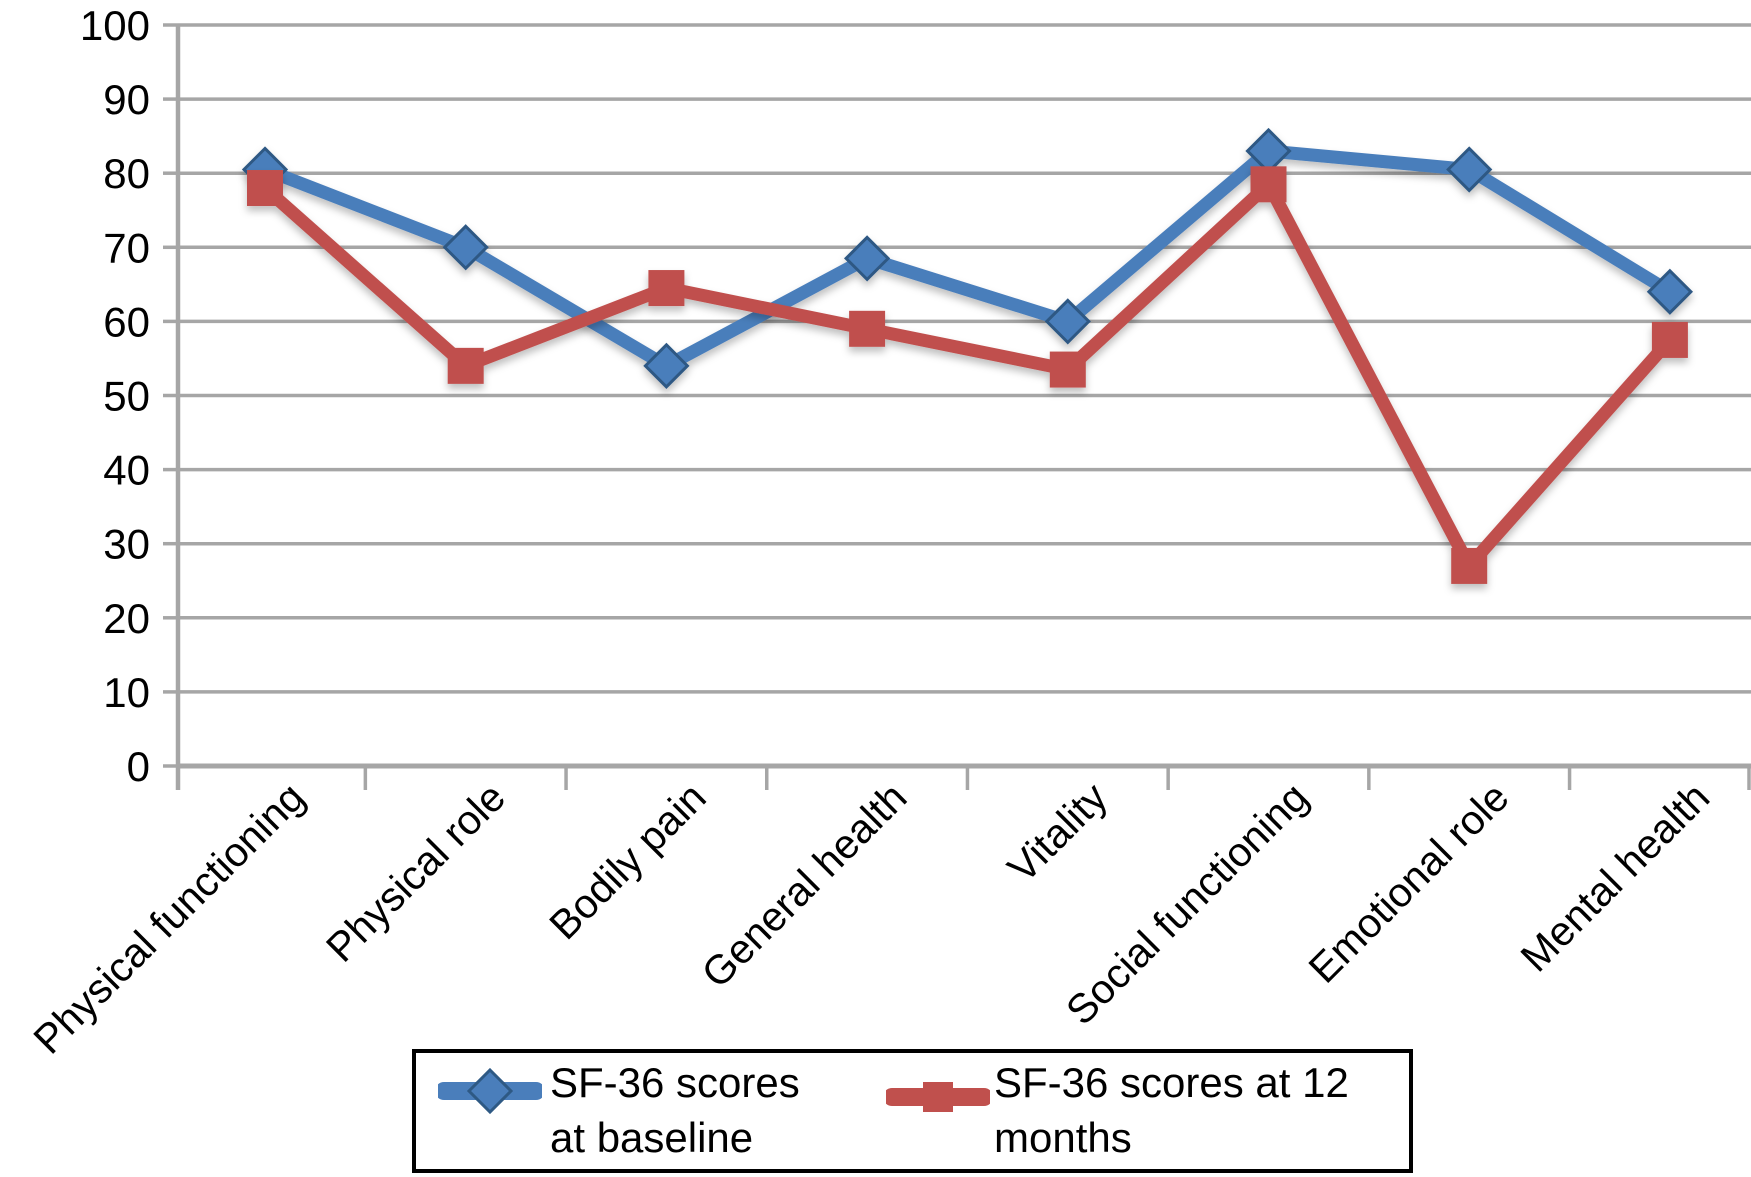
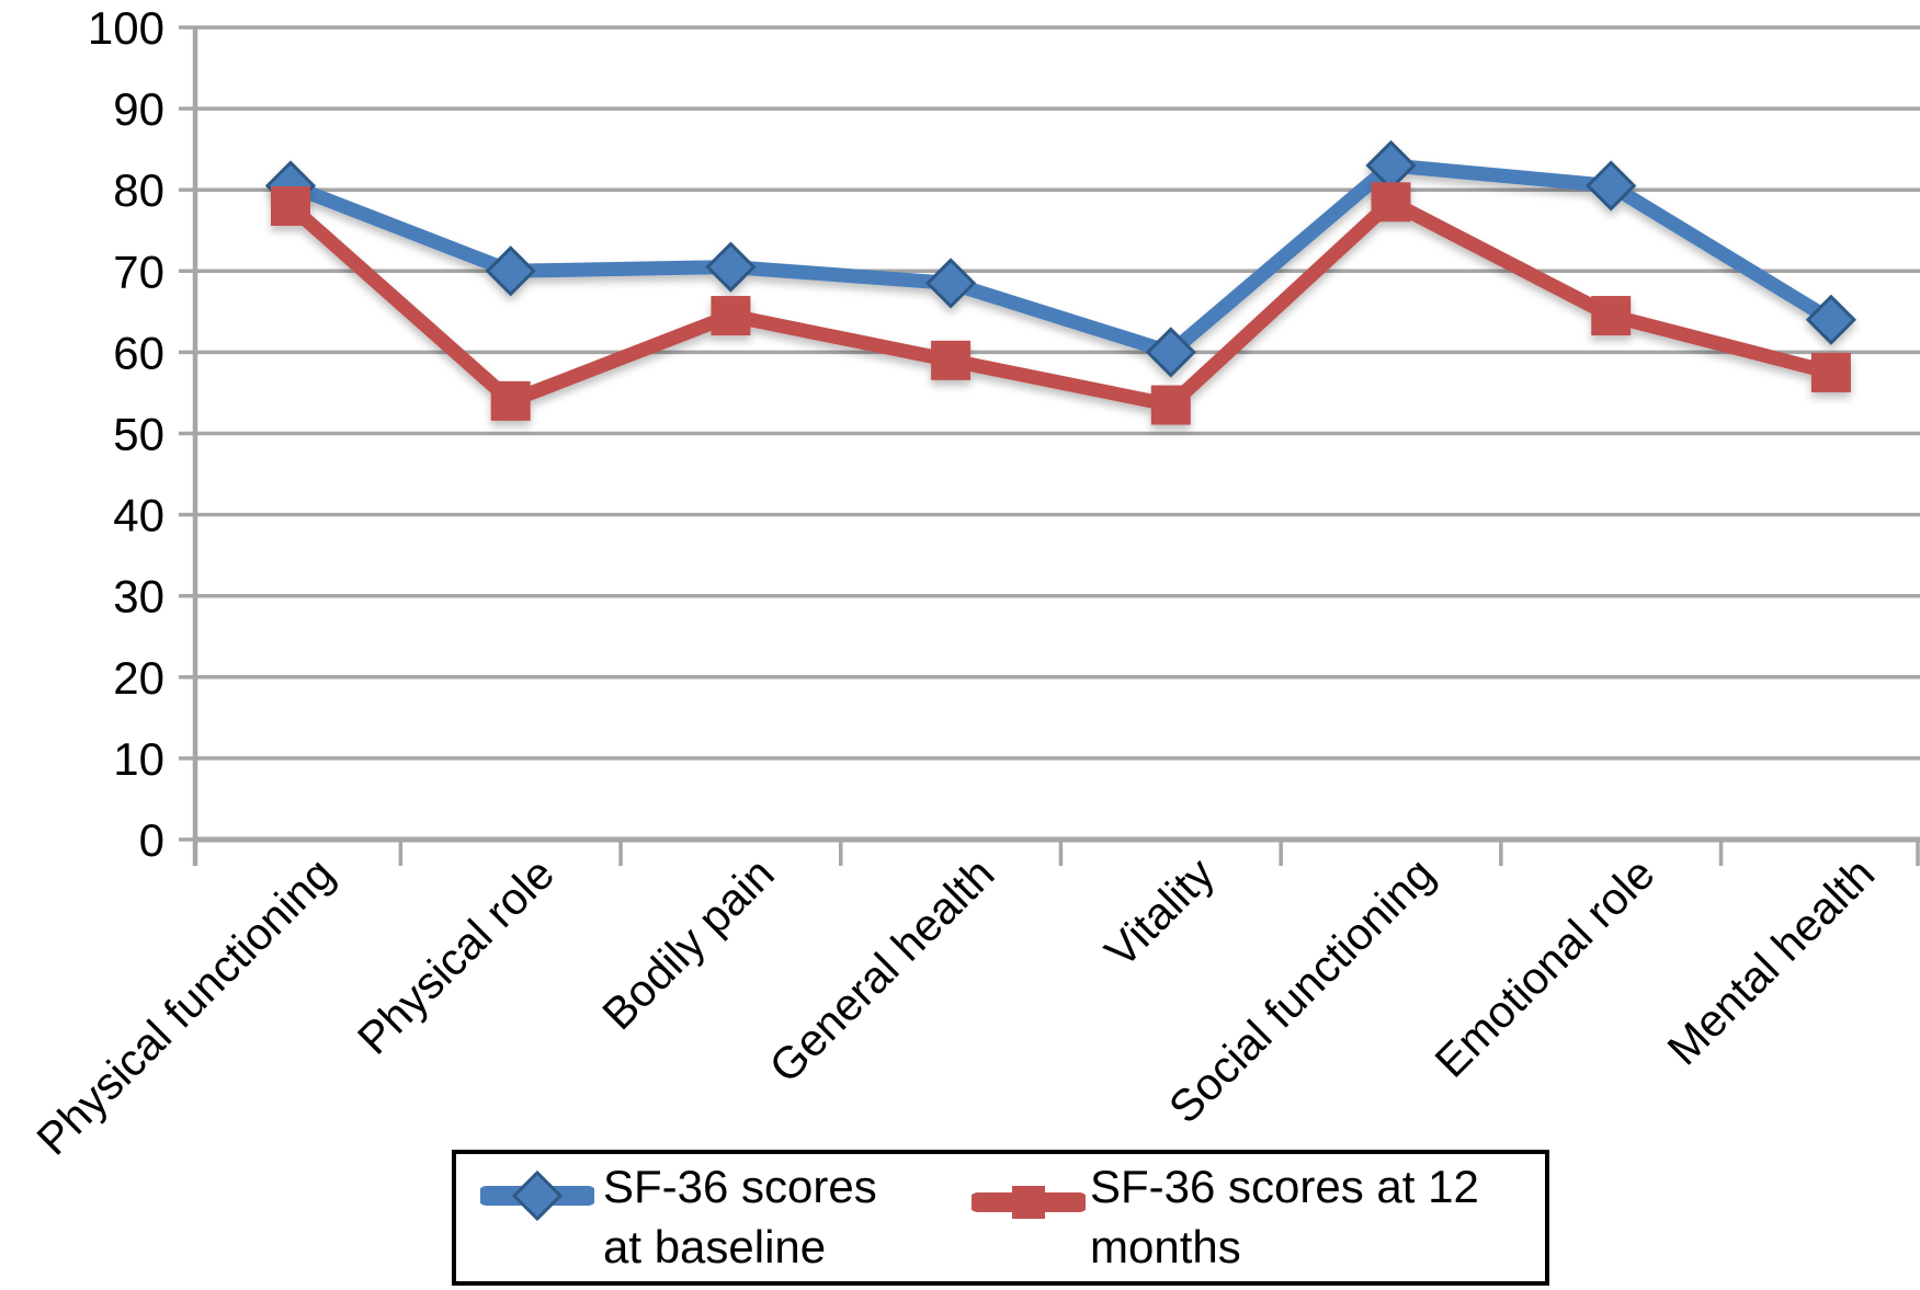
SF-36 scores at baseline/Bodily pain: 54 -> 70
SF-36 scores at 12 months/Emotional role: 27 -> 64
